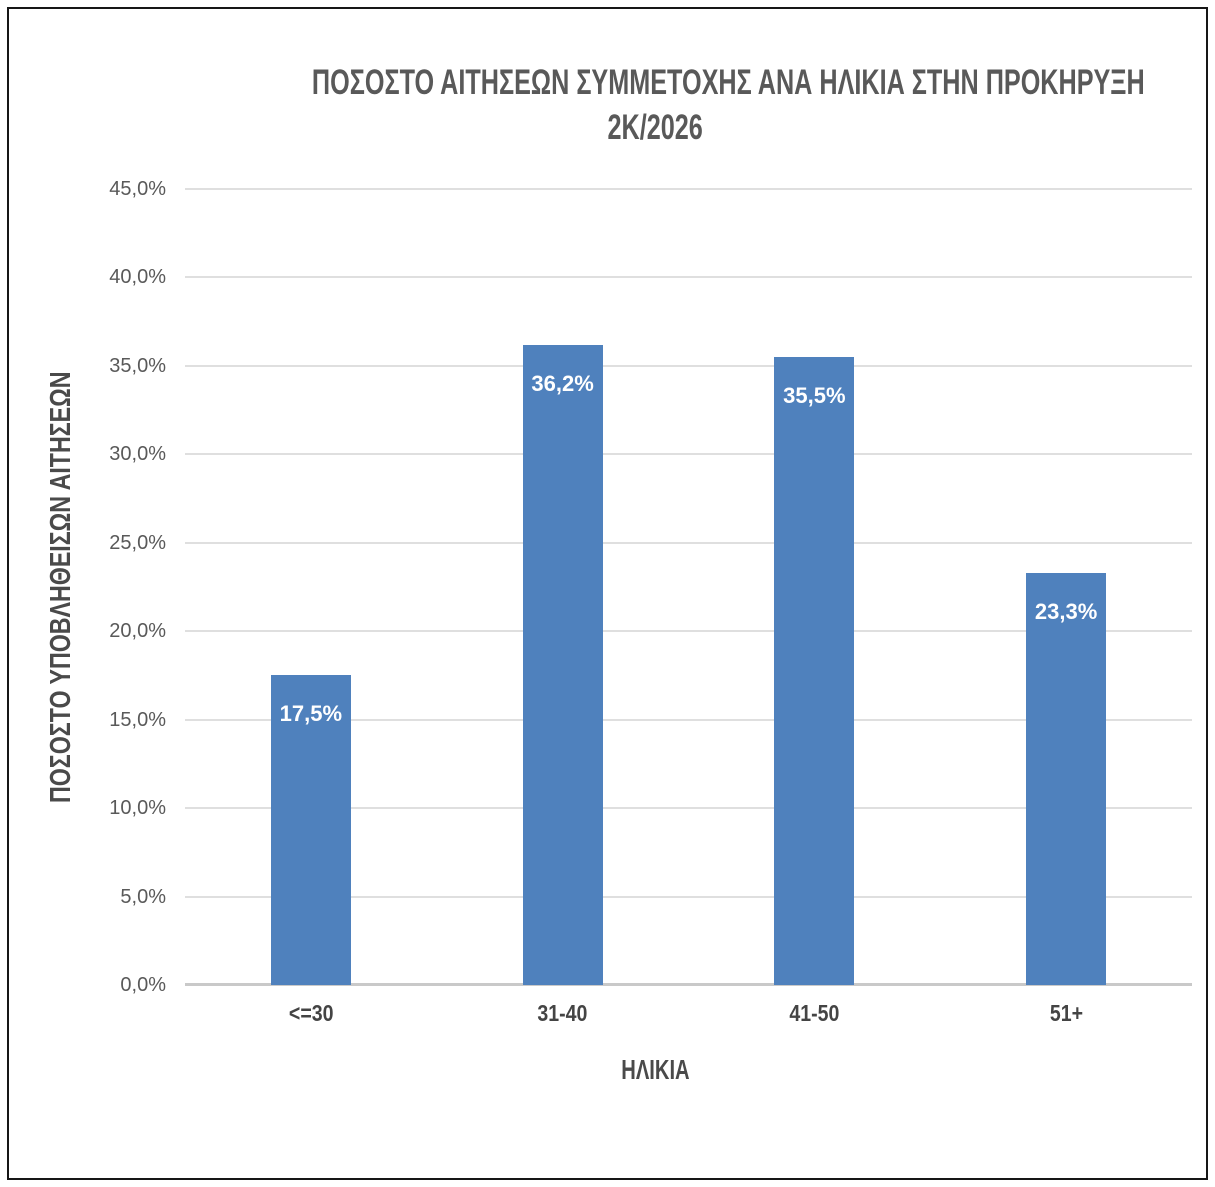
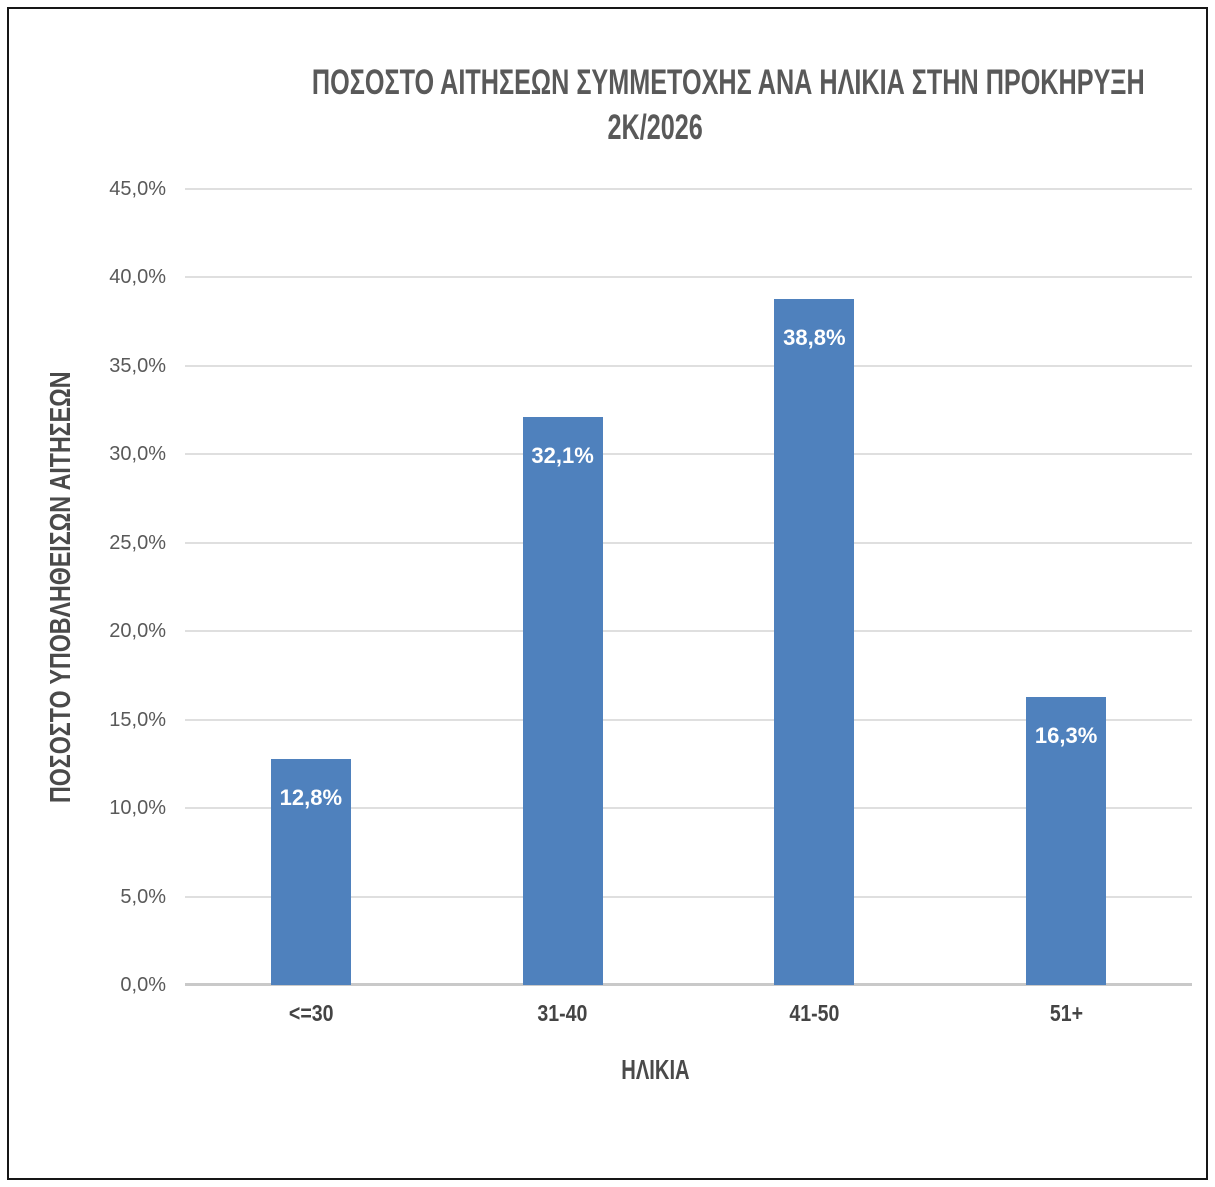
<=30: 17,5% -> 12,8%
31-40: 36,2% -> 32,1%
41-50: 35,5% -> 38,8%
51+: 23,3% -> 16,3%
